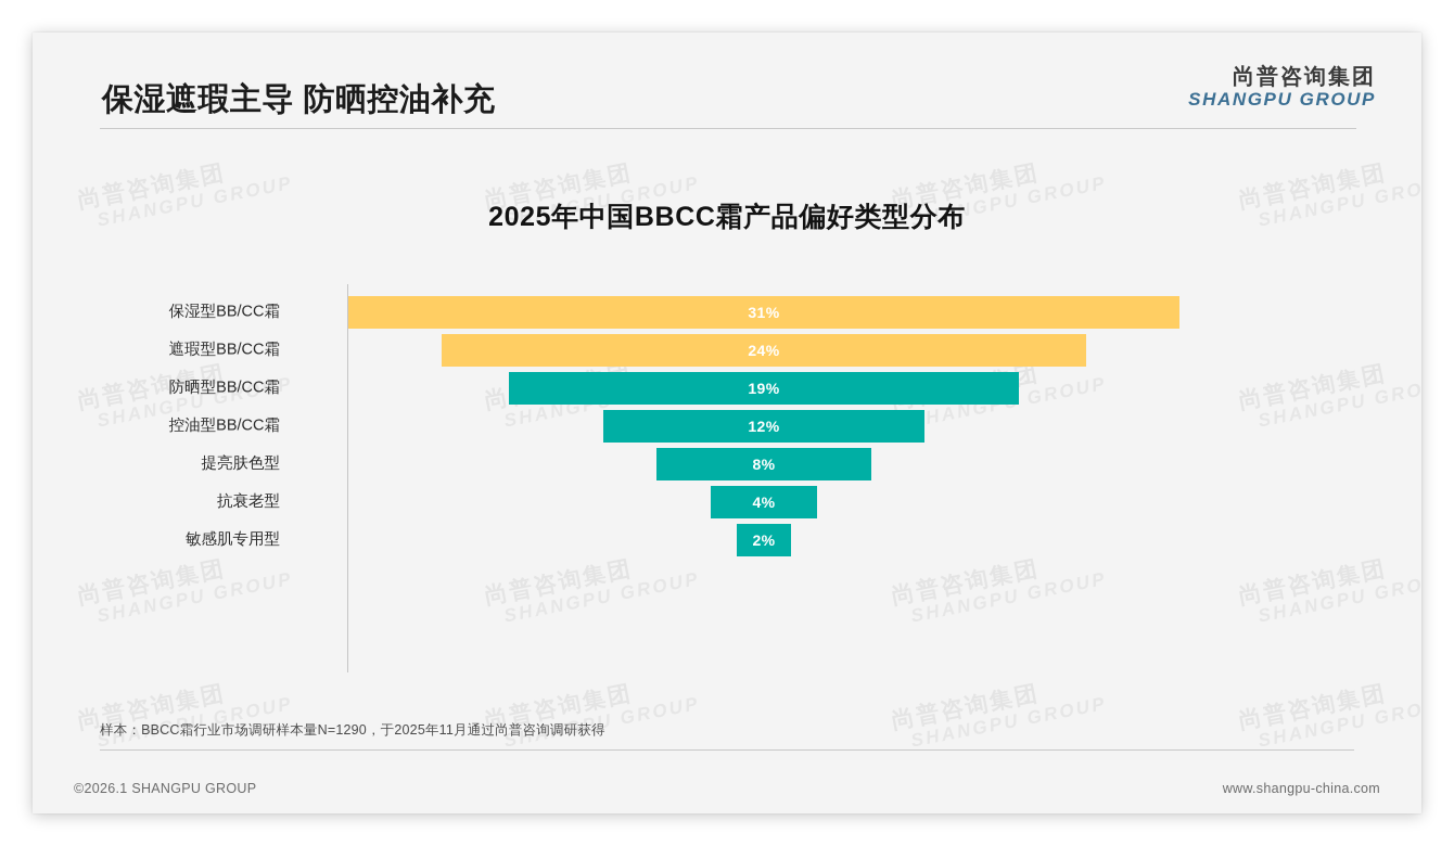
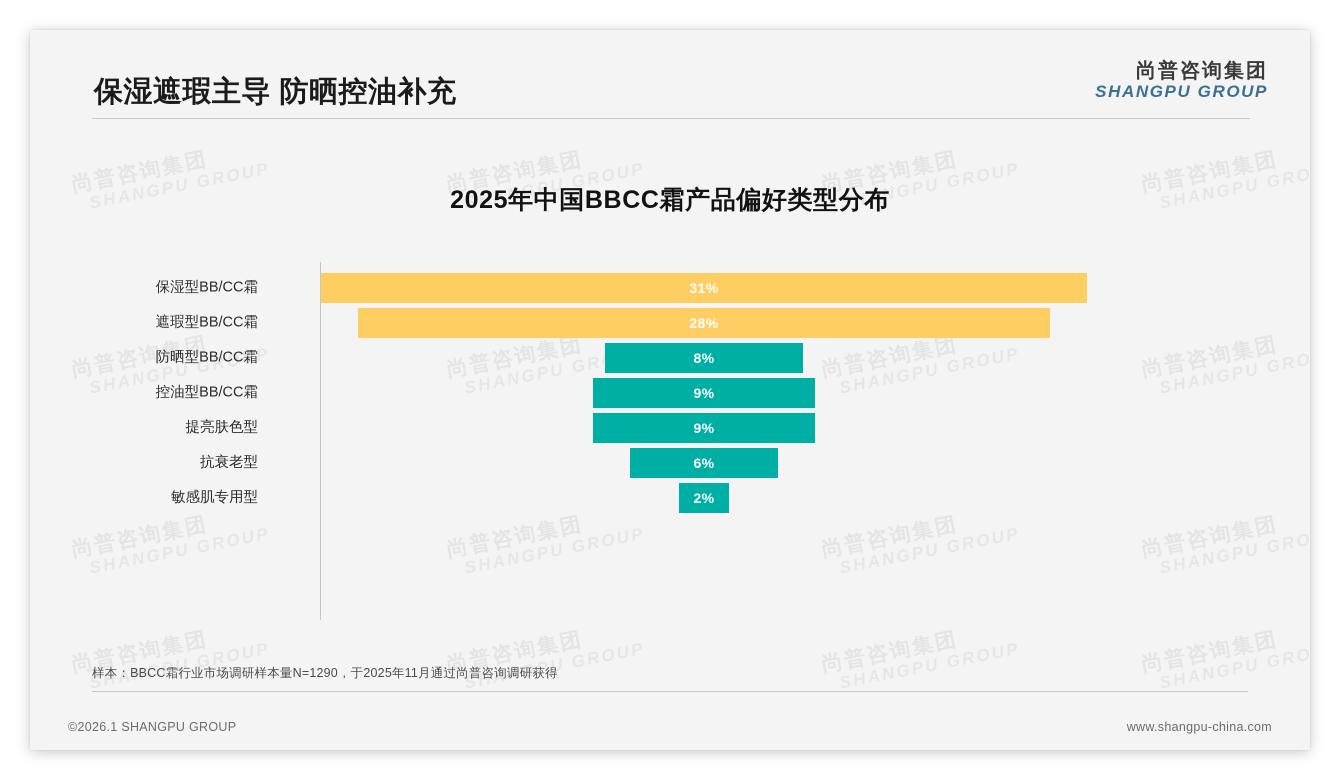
遮瑕型BB/CC霜: 24% -> 28%
防晒型BB/CC霜: 19% -> 8%
控油型BB/CC霜: 12% -> 9%
提亮肤色型: 8% -> 9%
抗衰老型: 4% -> 6%
